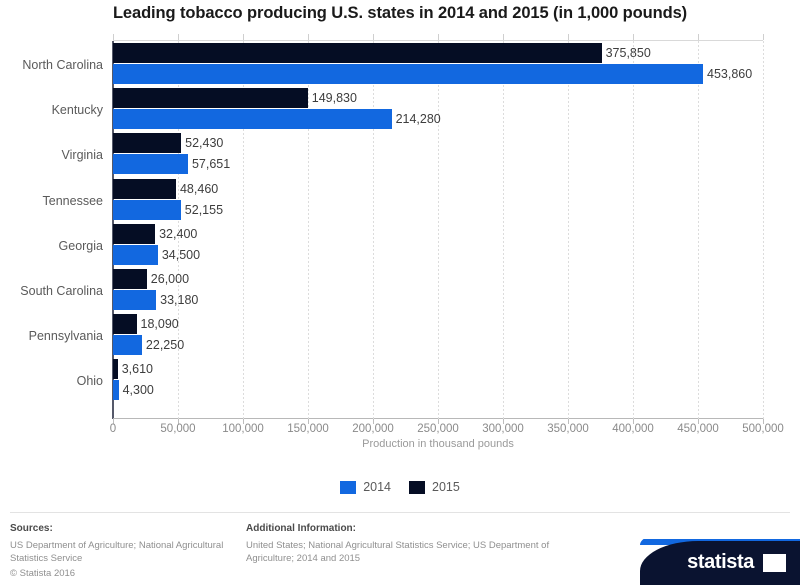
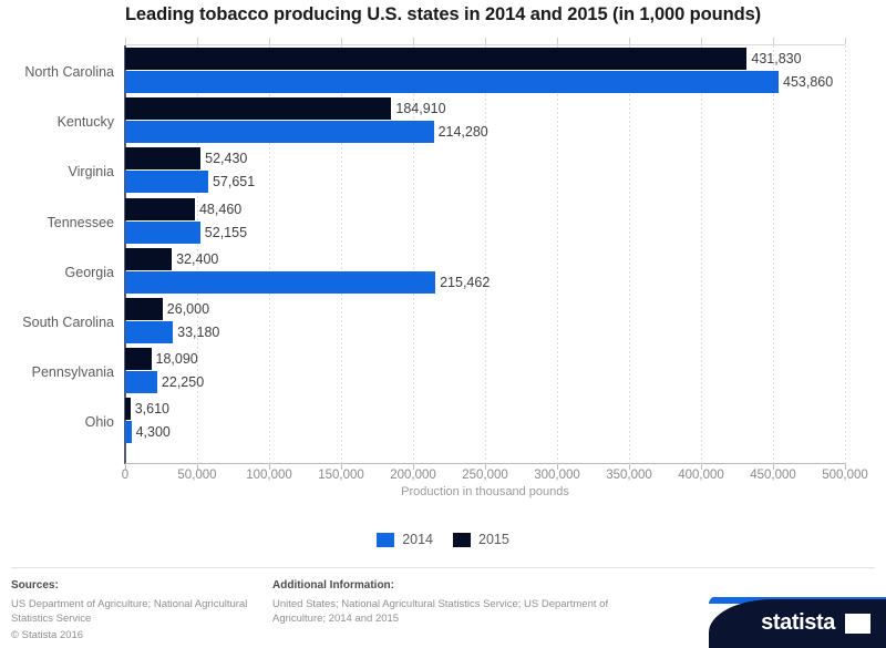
2015/North Carolina: 375,850 -> 431,830
2015/Kentucky: 149,830 -> 184,910
2014/Georgia: 34,500 -> 215,462
